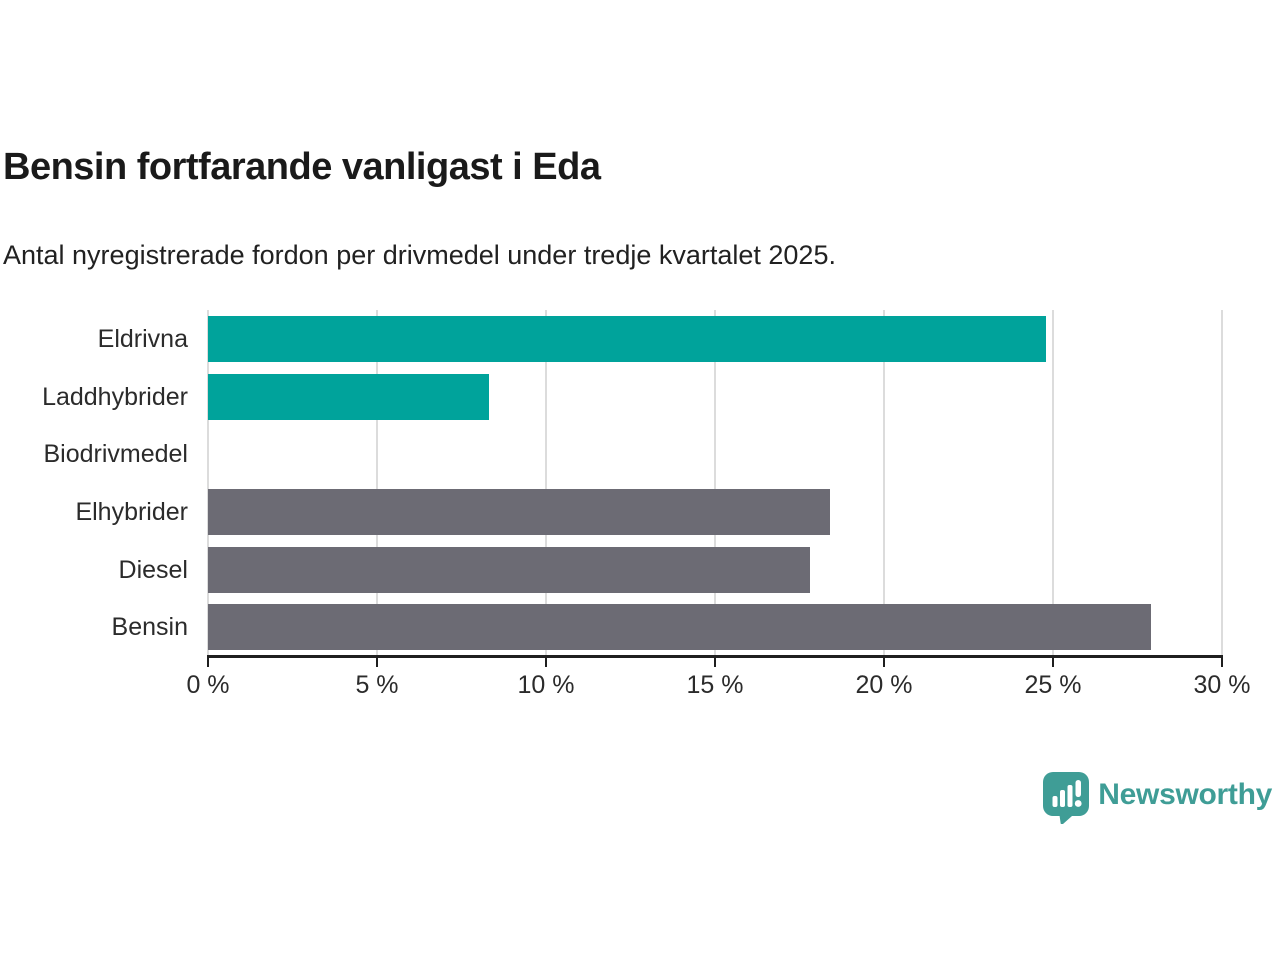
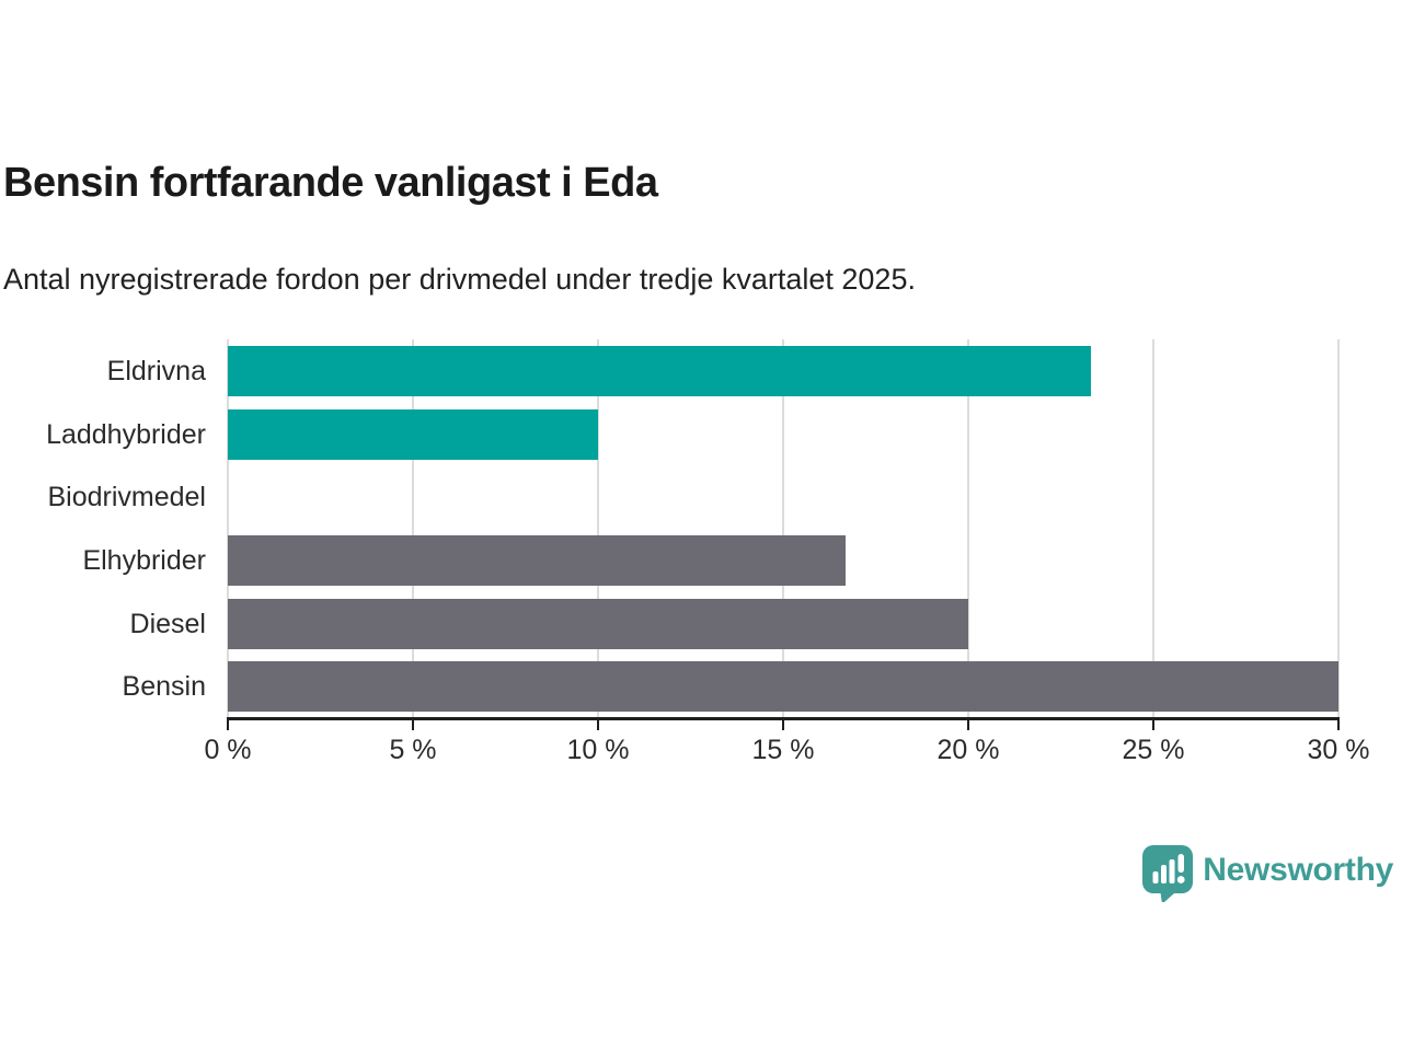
Eldrivna: 24.8% -> 23.3%
Laddhybrider: 8.3% -> 10.0%
Elhybrider: 18.4% -> 16.7%
Diesel: 17.8% -> 20.0%
Bensin: 27.9% -> 30.0%
